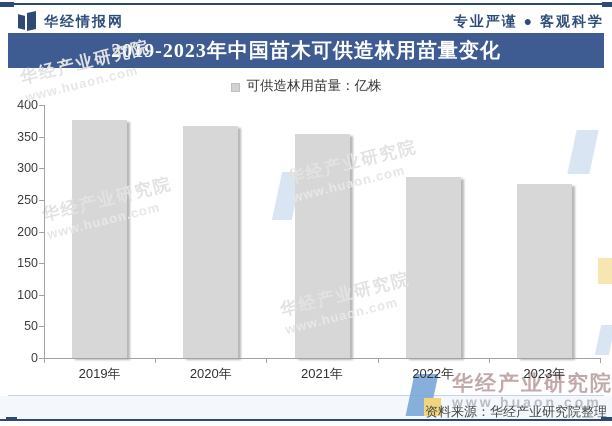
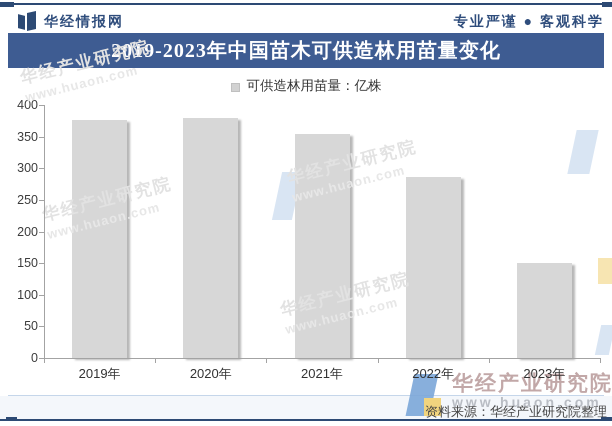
2020年: 370 -> 380
2023年: 280 -> 150
